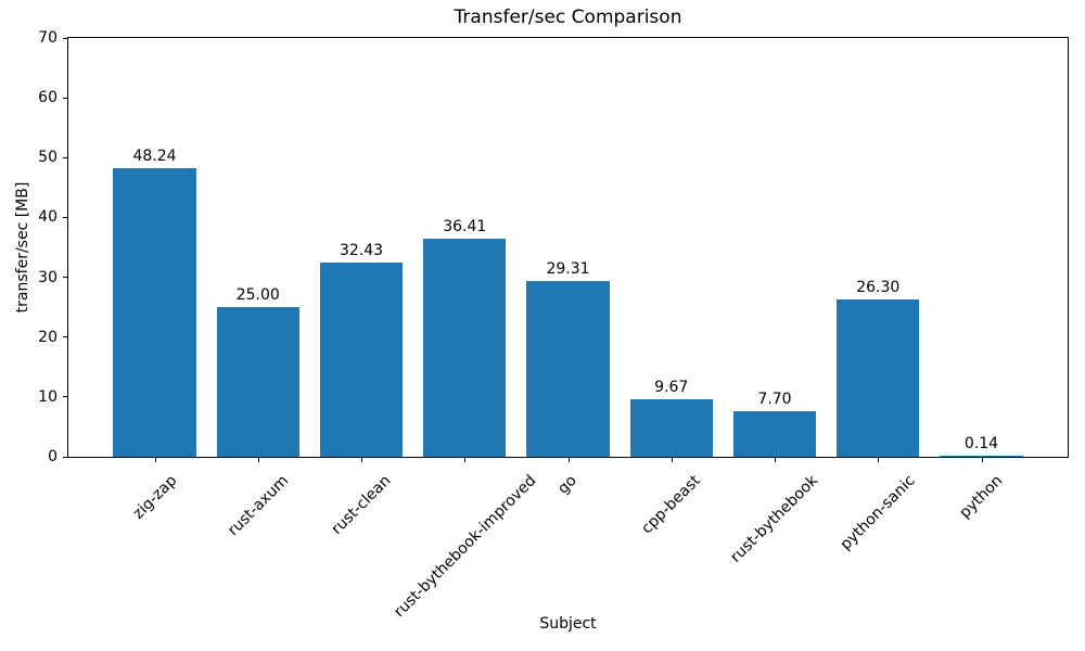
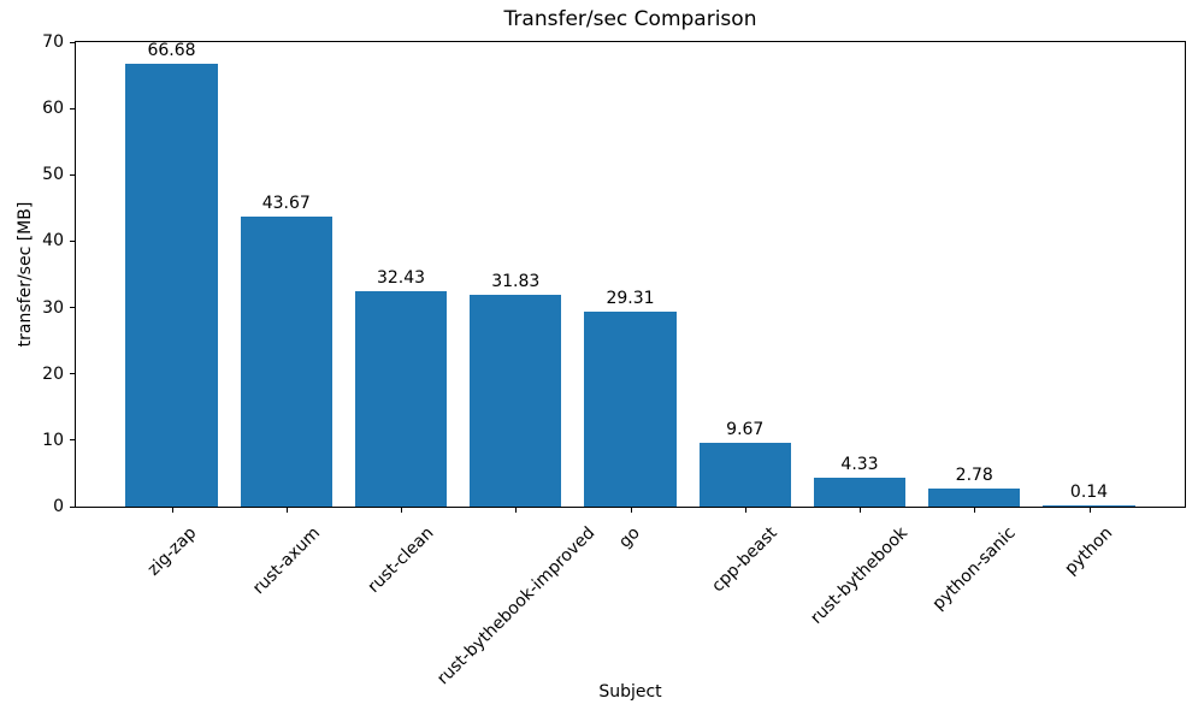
zig-zap: 48.24 -> 66.68
rust-axum: 25.00 -> 43.67
rust-bythebook-improved: 36.41 -> 31.83
rust-bythebook: 7.70 -> 4.33
python-sanic: 26.30 -> 2.78
